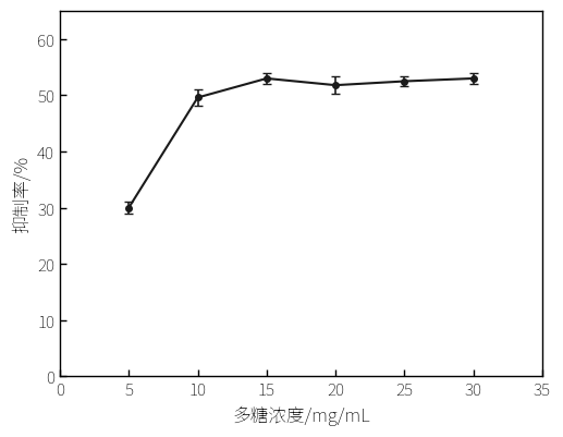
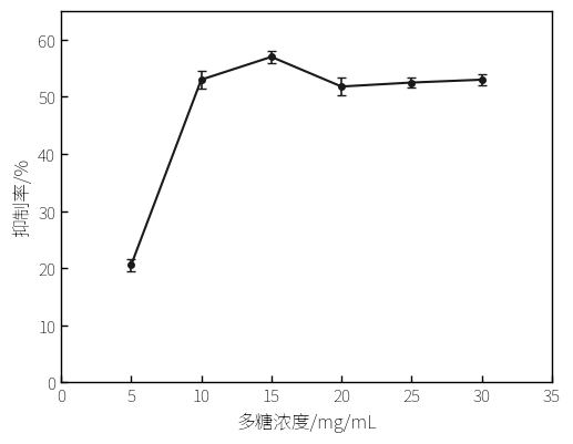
5: 30.0 -> 20.5
10: 49.6 -> 53.0
15: 53.0 -> 57.0
